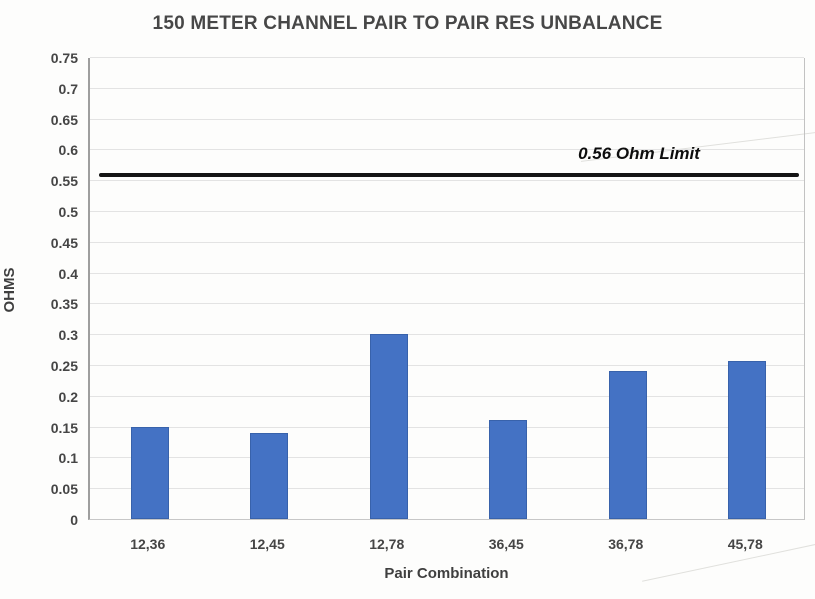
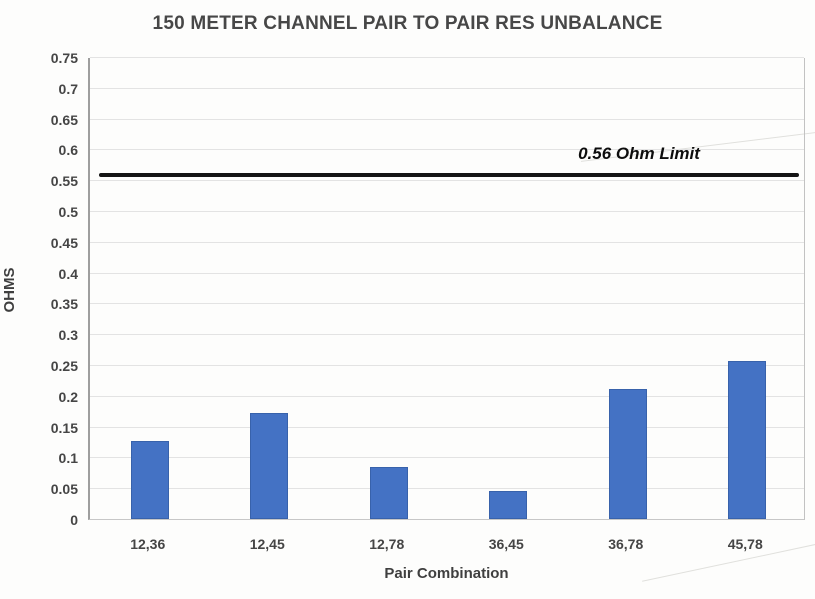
12,36: 0.15 -> 0.13
12,45: 0.14 -> 0.17
12,78: 0.30 -> 0.09
36,45: 0.16 -> 0.05
36,78: 0.24 -> 0.21
